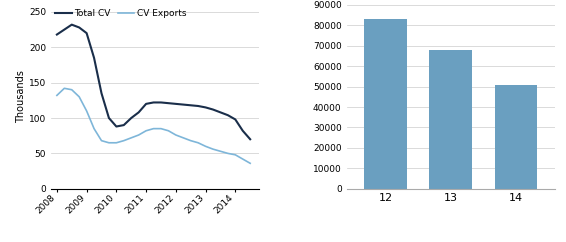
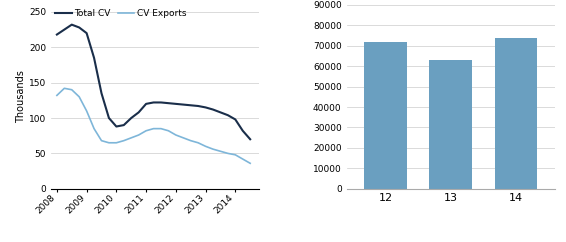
12: 83000 -> 72000
13: 68000 -> 63000
14: 51000 -> 74000
